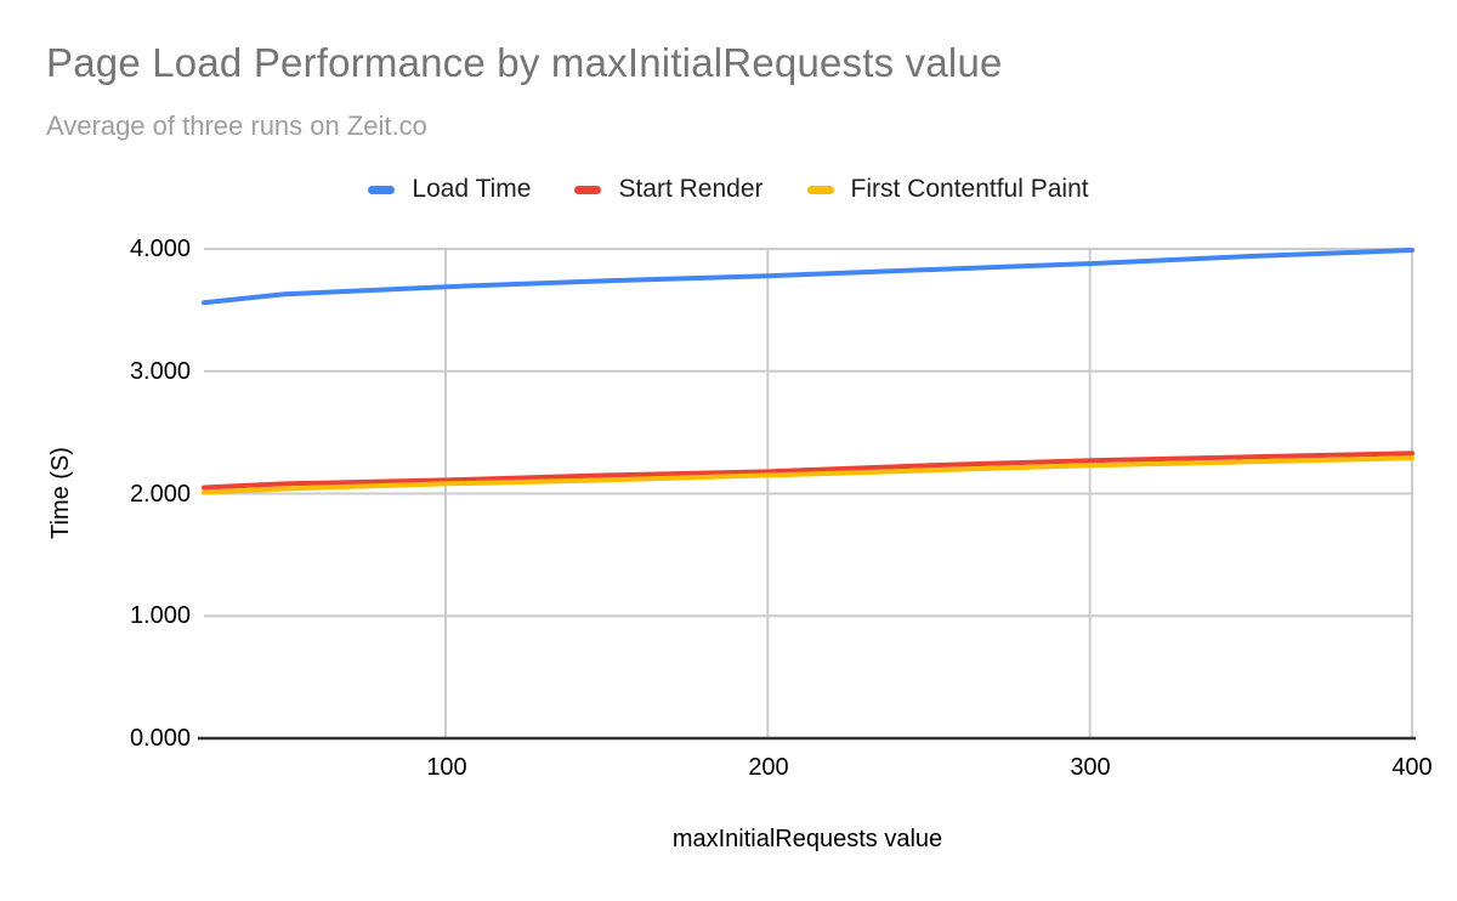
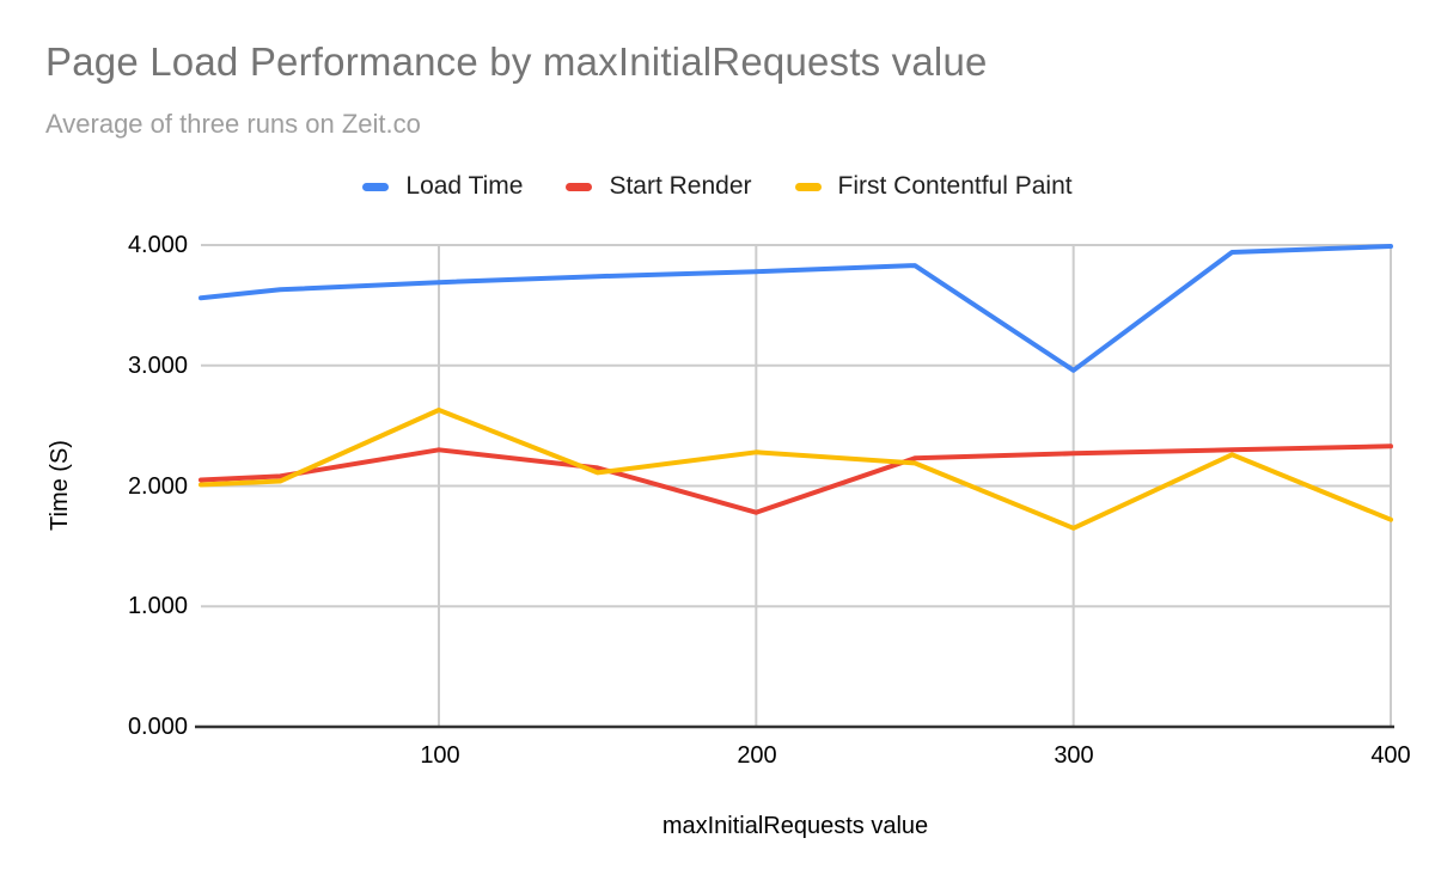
Start Render/100: 2.11 -> 2.30
First Contentful Paint/100: 2.08 -> 2.63
Start Render/200: 2.18 -> 1.78
First Contentful Paint/200: 2.15 -> 2.28
Load Time/300: 3.88 -> 2.96
First Contentful Paint/300: 2.23 -> 1.65
First Contentful Paint/400: 2.29 -> 1.72
